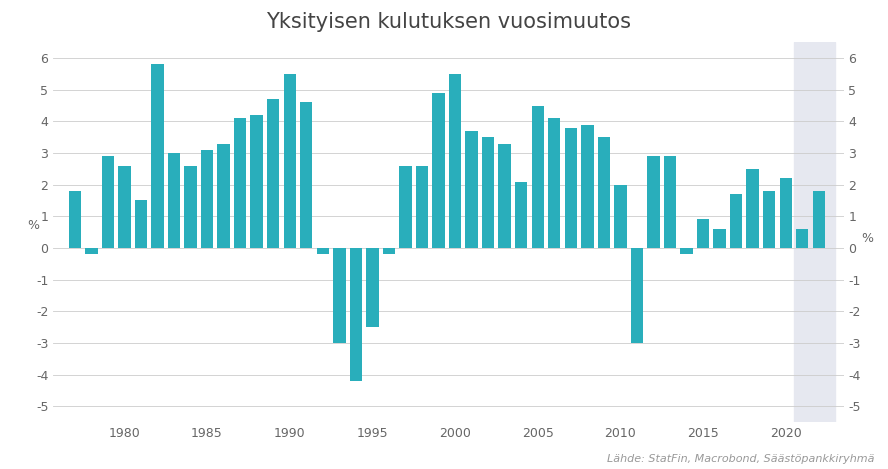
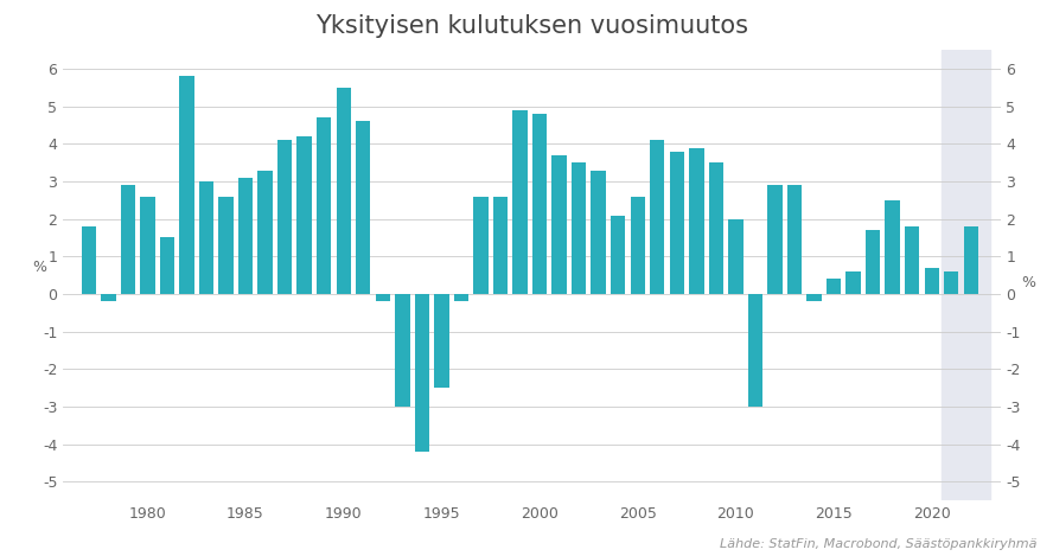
2000: 5.5 -> 4.8
2005: 4.5 -> 2.6
2015: 0.9 -> 0.4
2020: 2.2 -> 0.7
